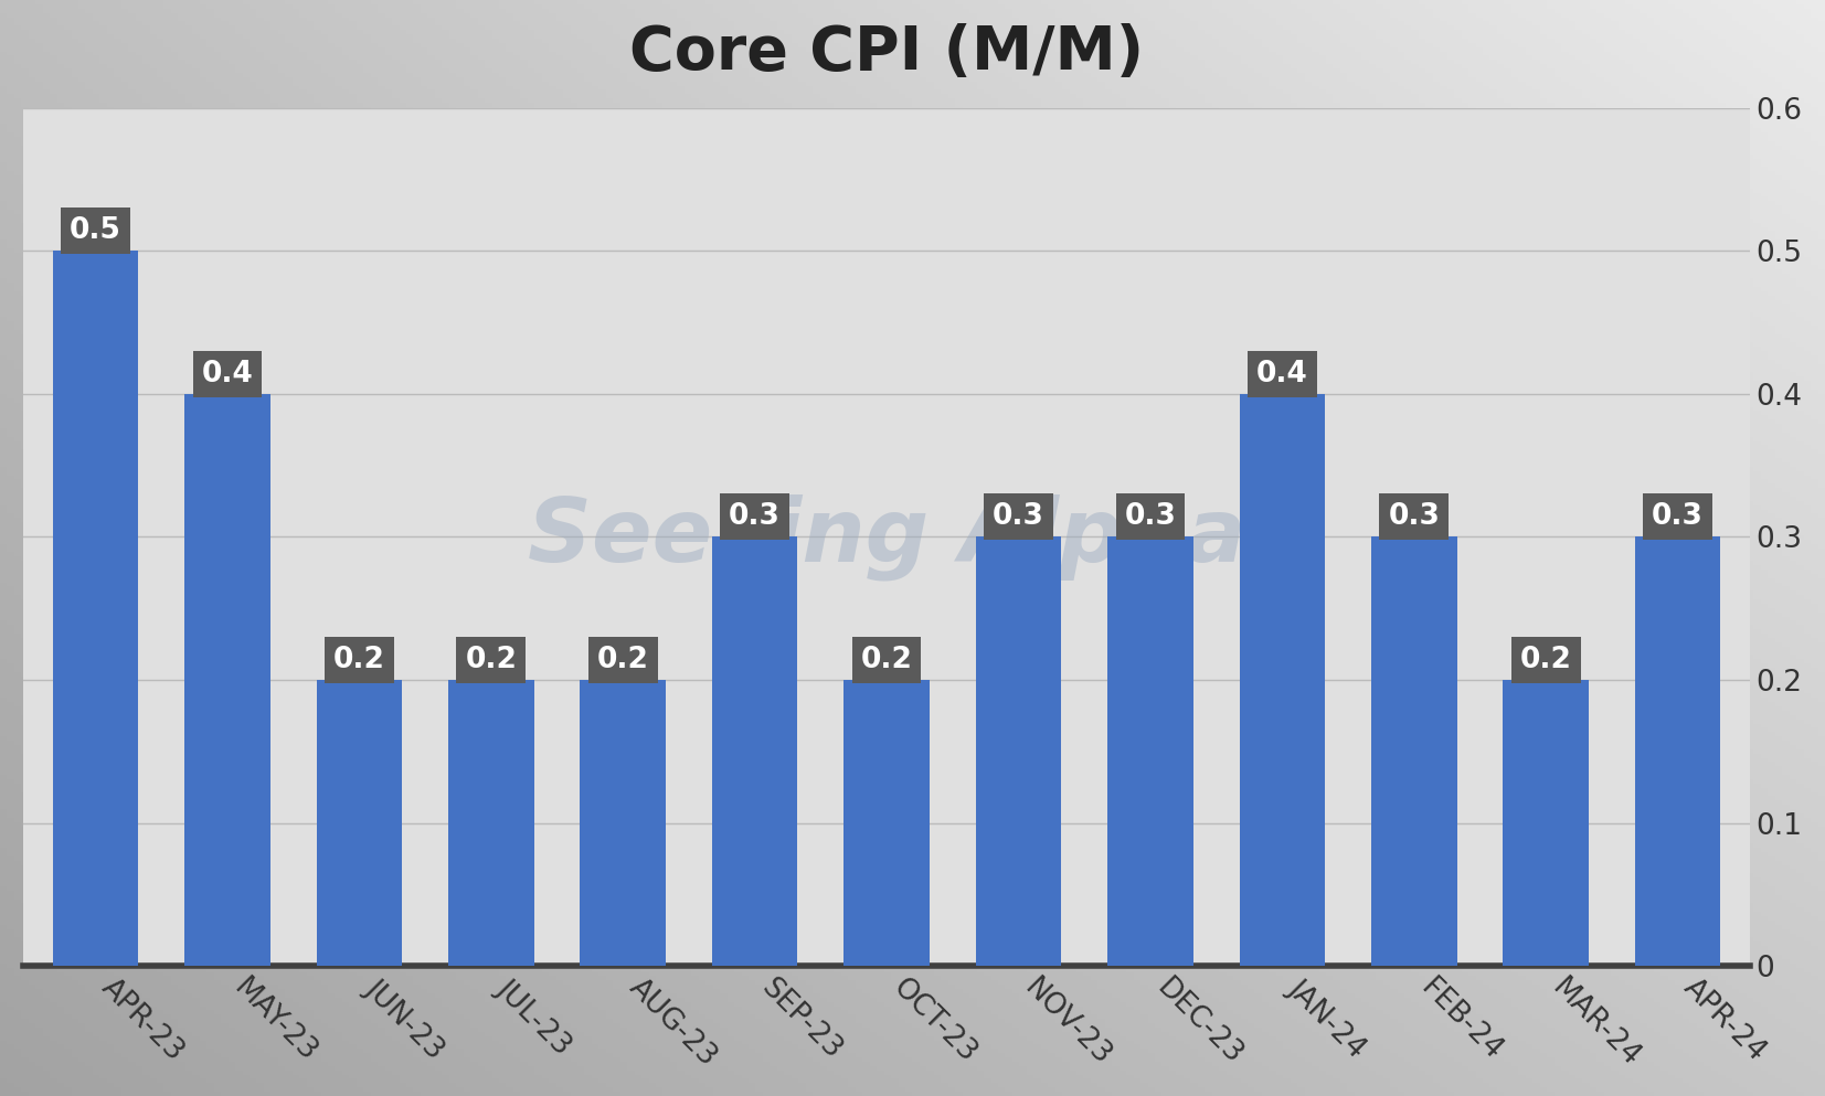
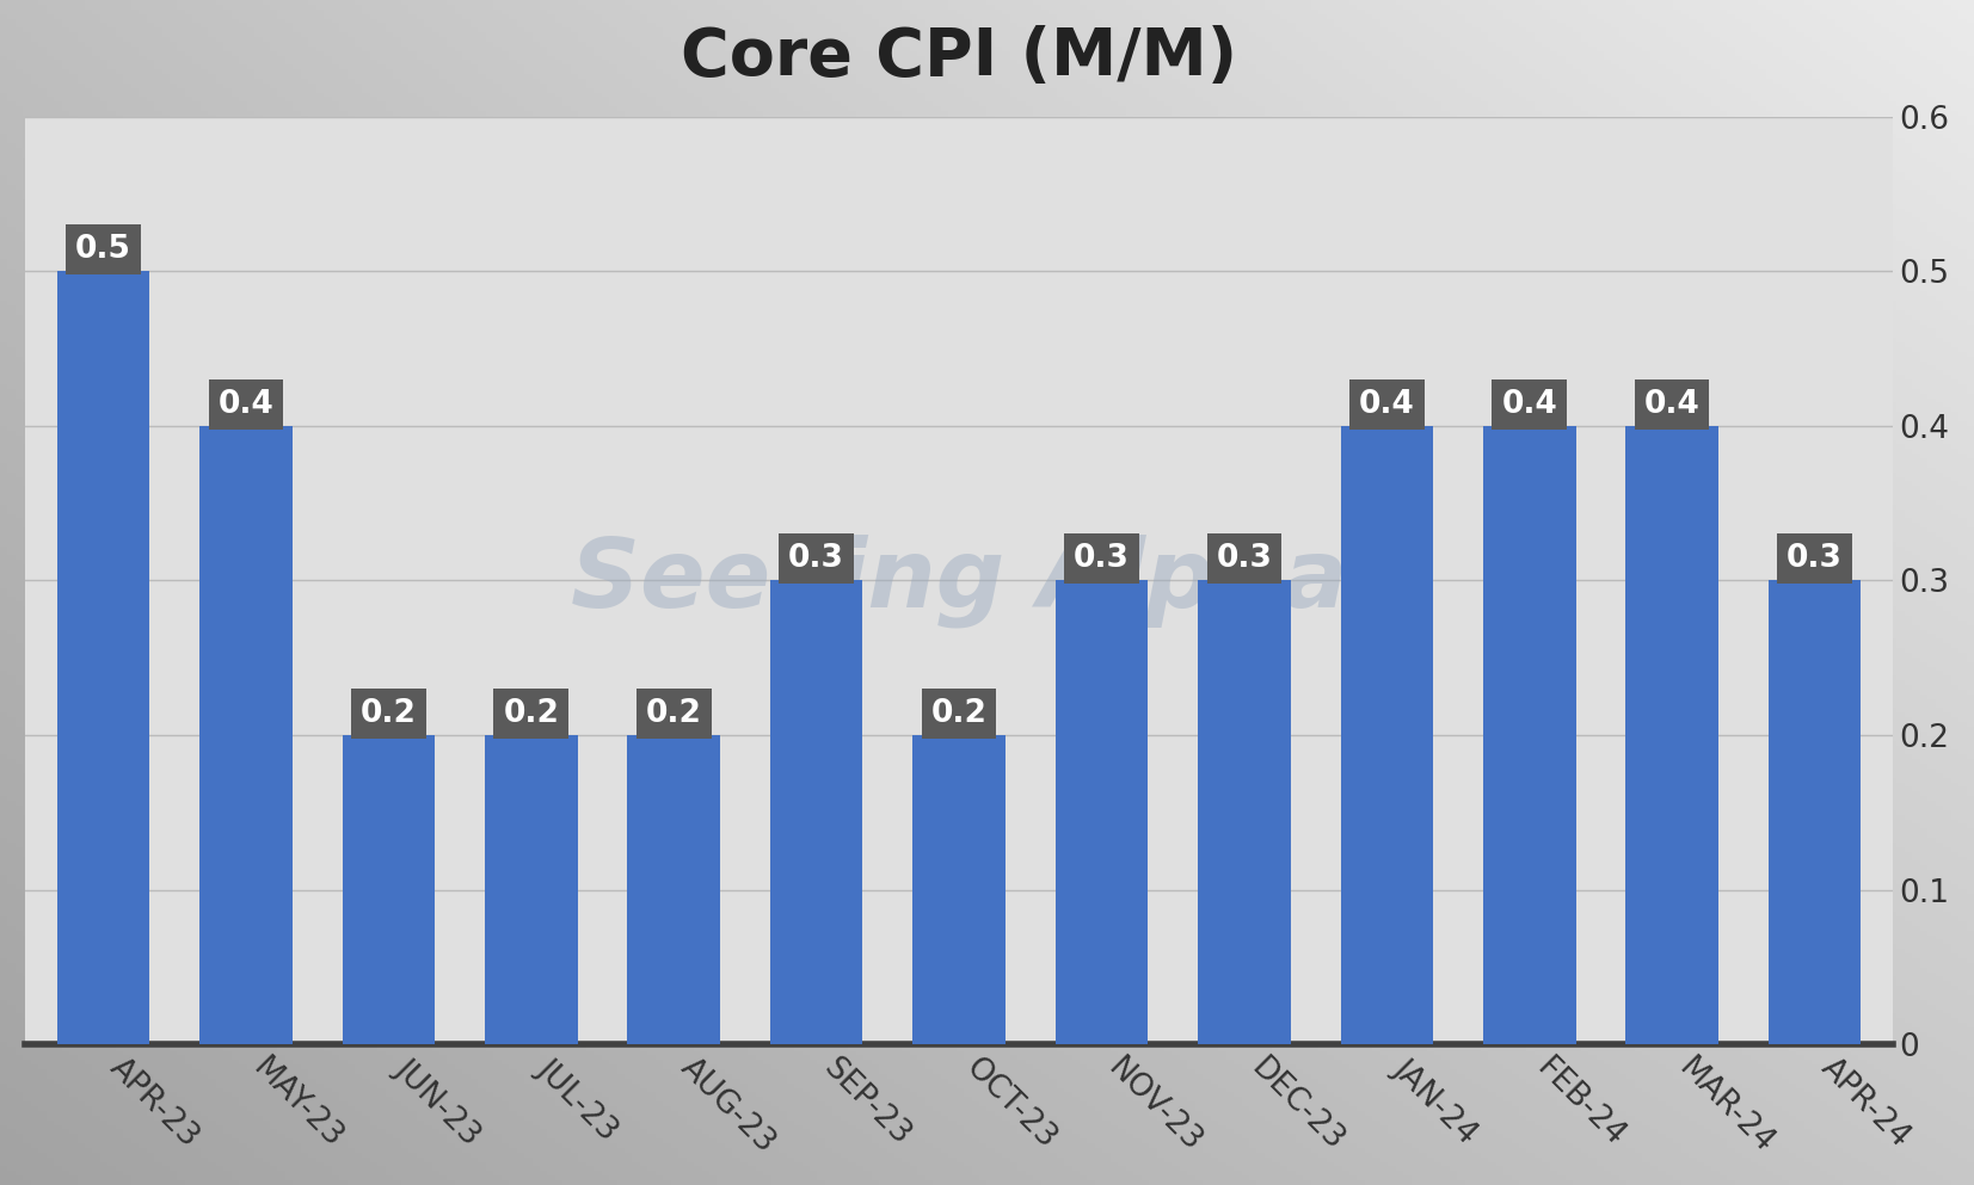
FEB-24: 0.3 -> 0.4
MAR-24: 0.2 -> 0.4
